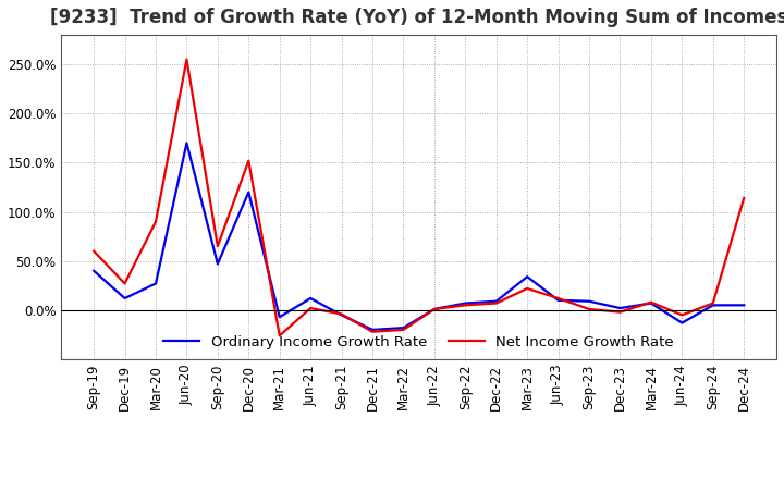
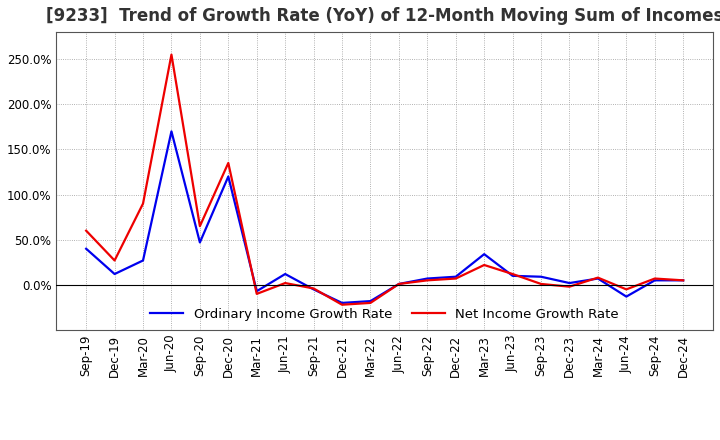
Net Income Growth Rate/Dec-20: 152% -> 135%
Net Income Growth Rate/Mar-21: -26% -> -10%
Net Income Growth Rate/Dec-24: 114% -> 5%
